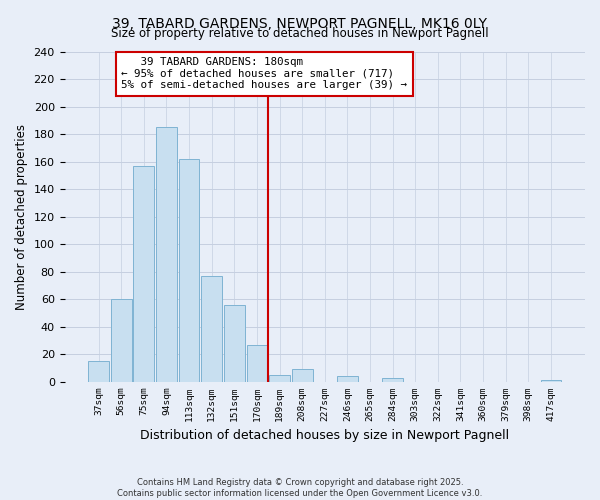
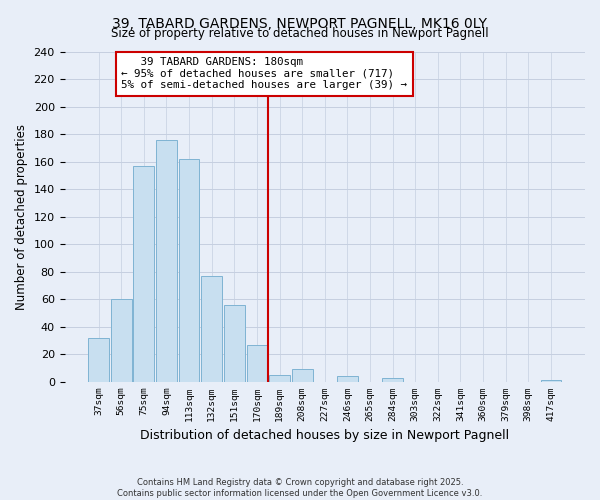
37sqm: 15 -> 32
94sqm: 185 -> 176
